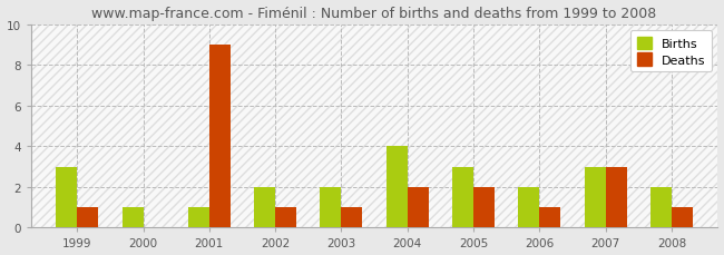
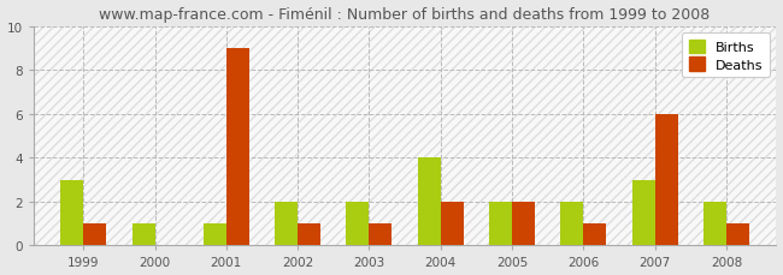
Births/2005: 3 -> 2
Deaths/2007: 3.0 -> 6.0
